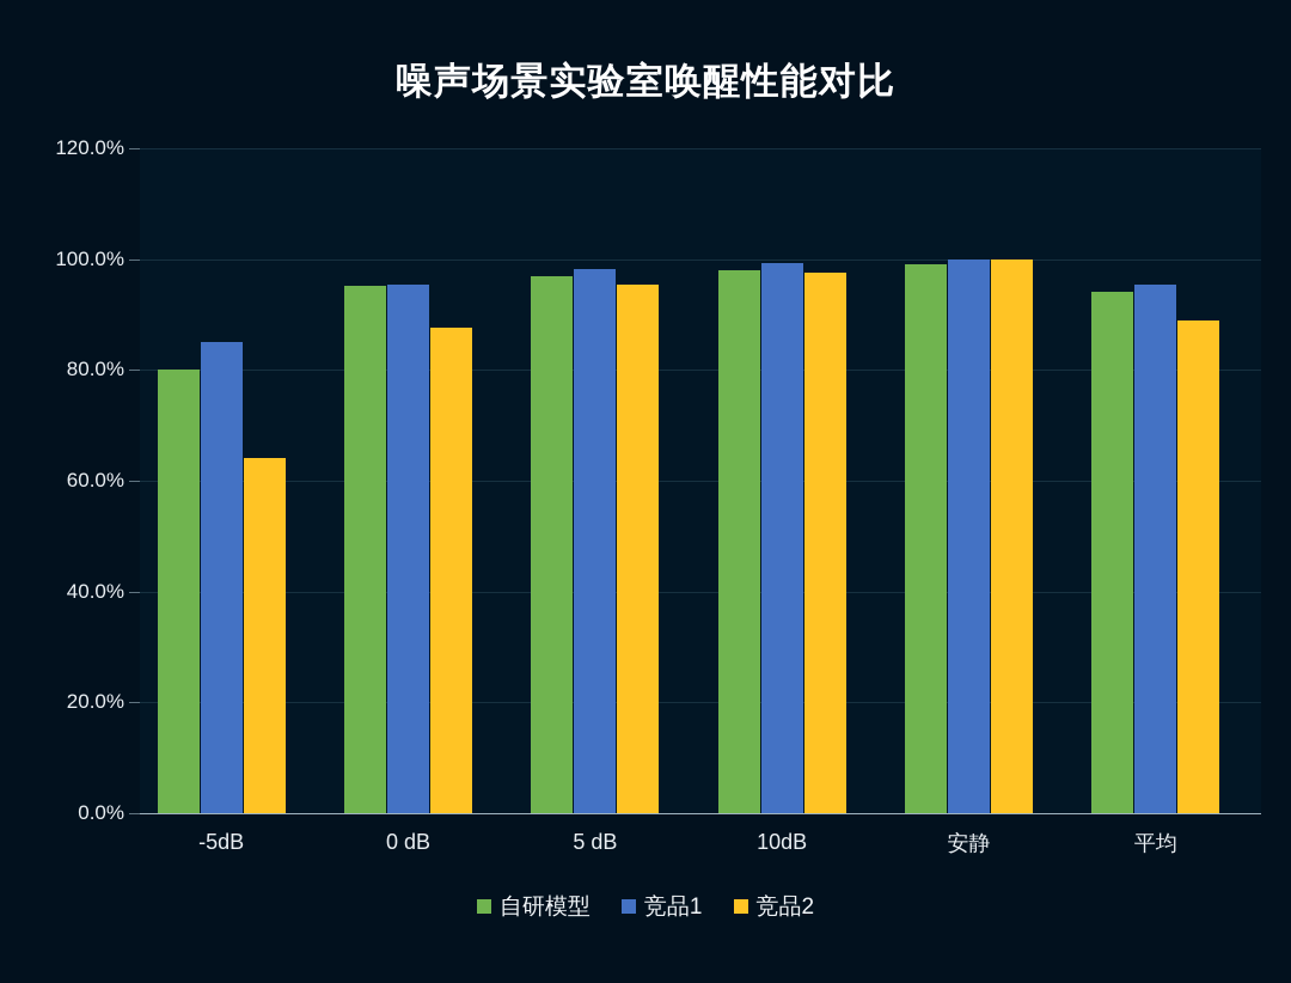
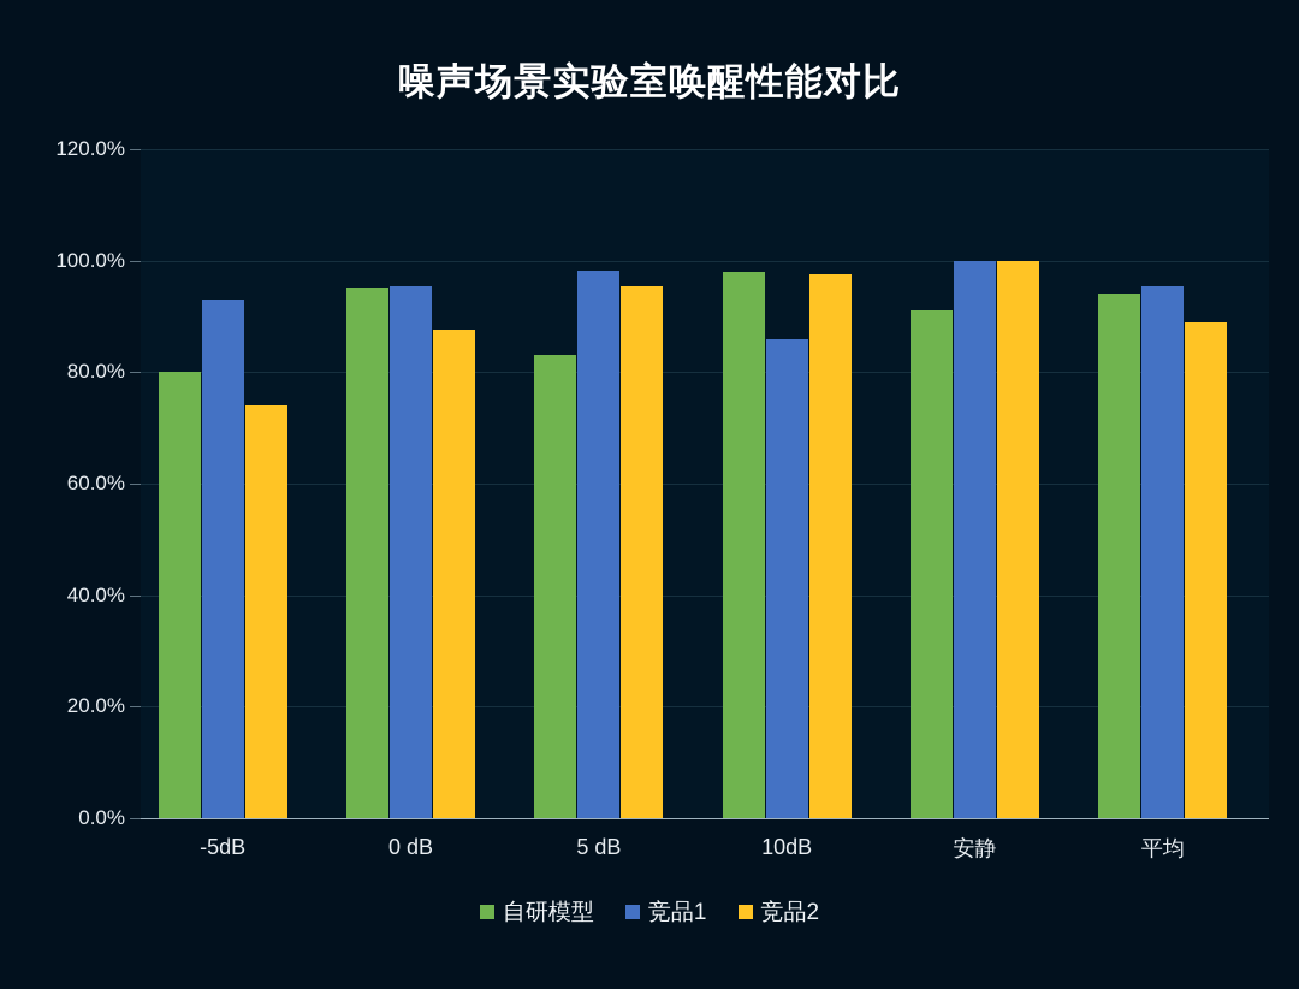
竞品1/-5dB: 85% -> 93%
竞品2/-5dB: 64% -> 74%
自研模型/5 dB: 97% -> 83%
竞品1/10dB: 99% -> 86%
自研模型/安静: 99% -> 91%
